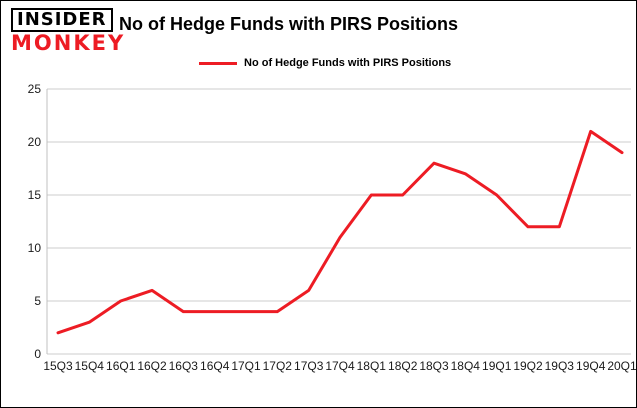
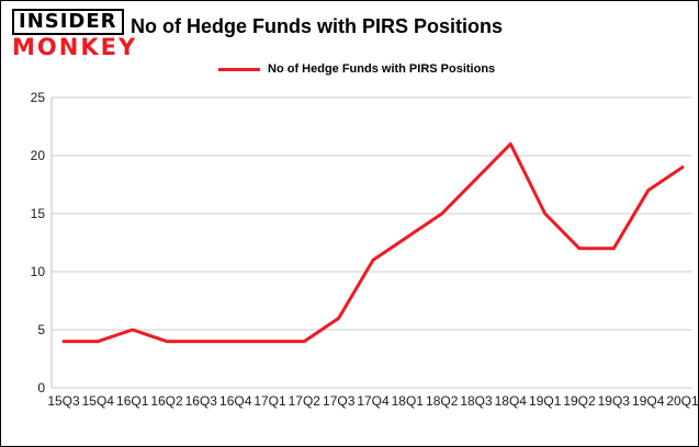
15Q3: 2 -> 4
15Q4: 3 -> 4
16Q2: 6 -> 4
18Q1: 15 -> 13
18Q4: 17 -> 21
19Q4: 21 -> 17
